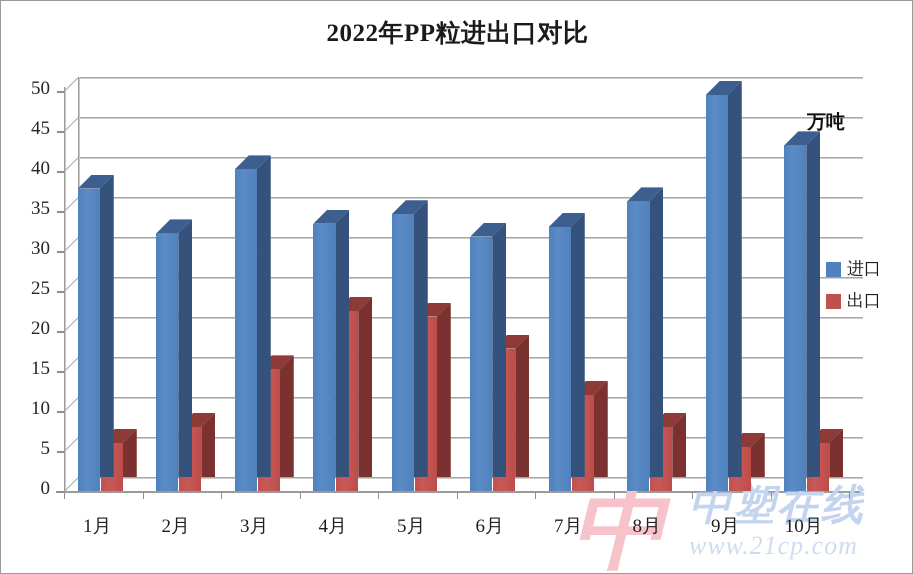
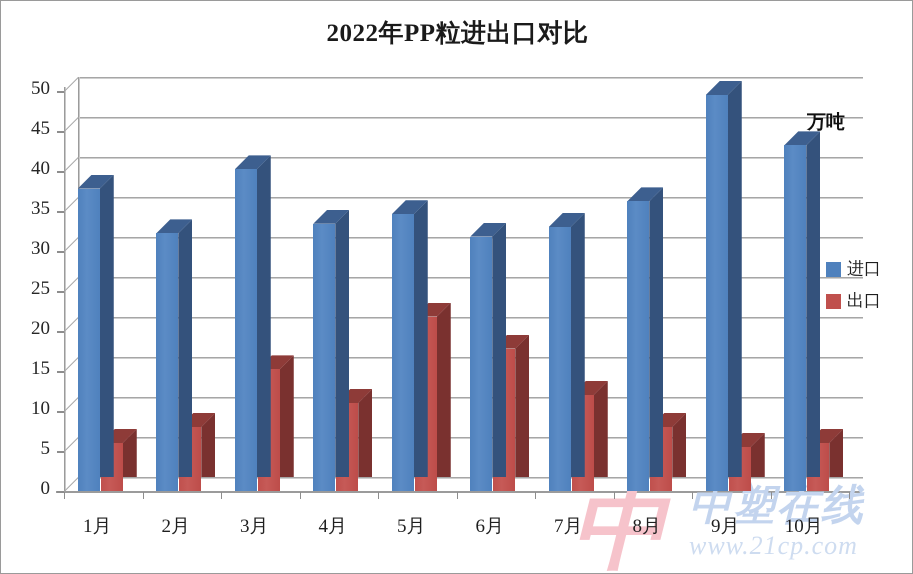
出口/4月: 22 -> 11
